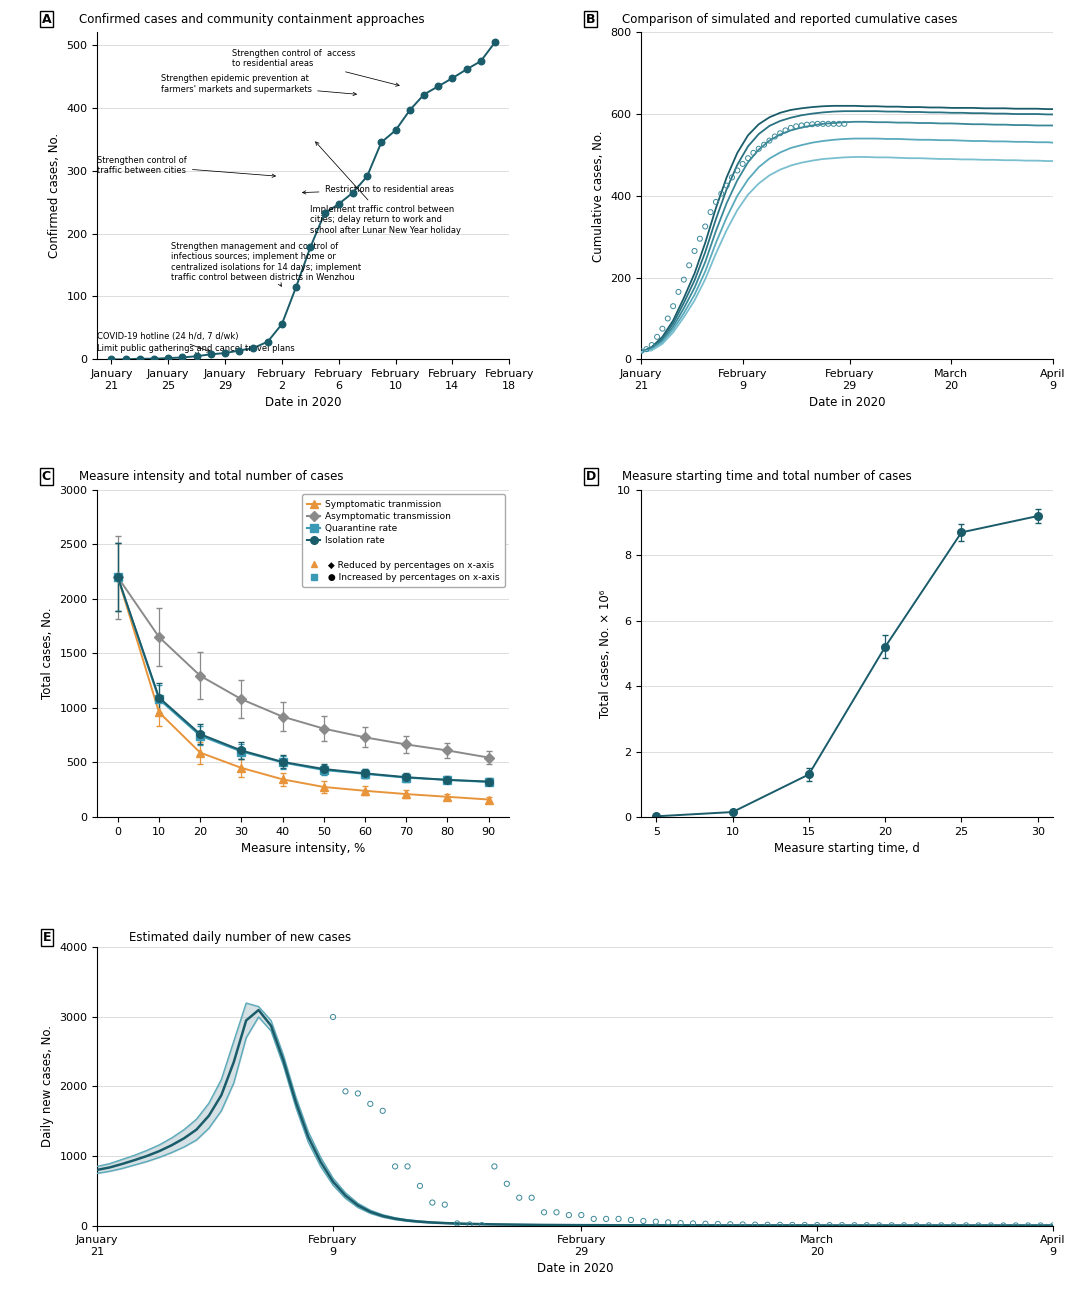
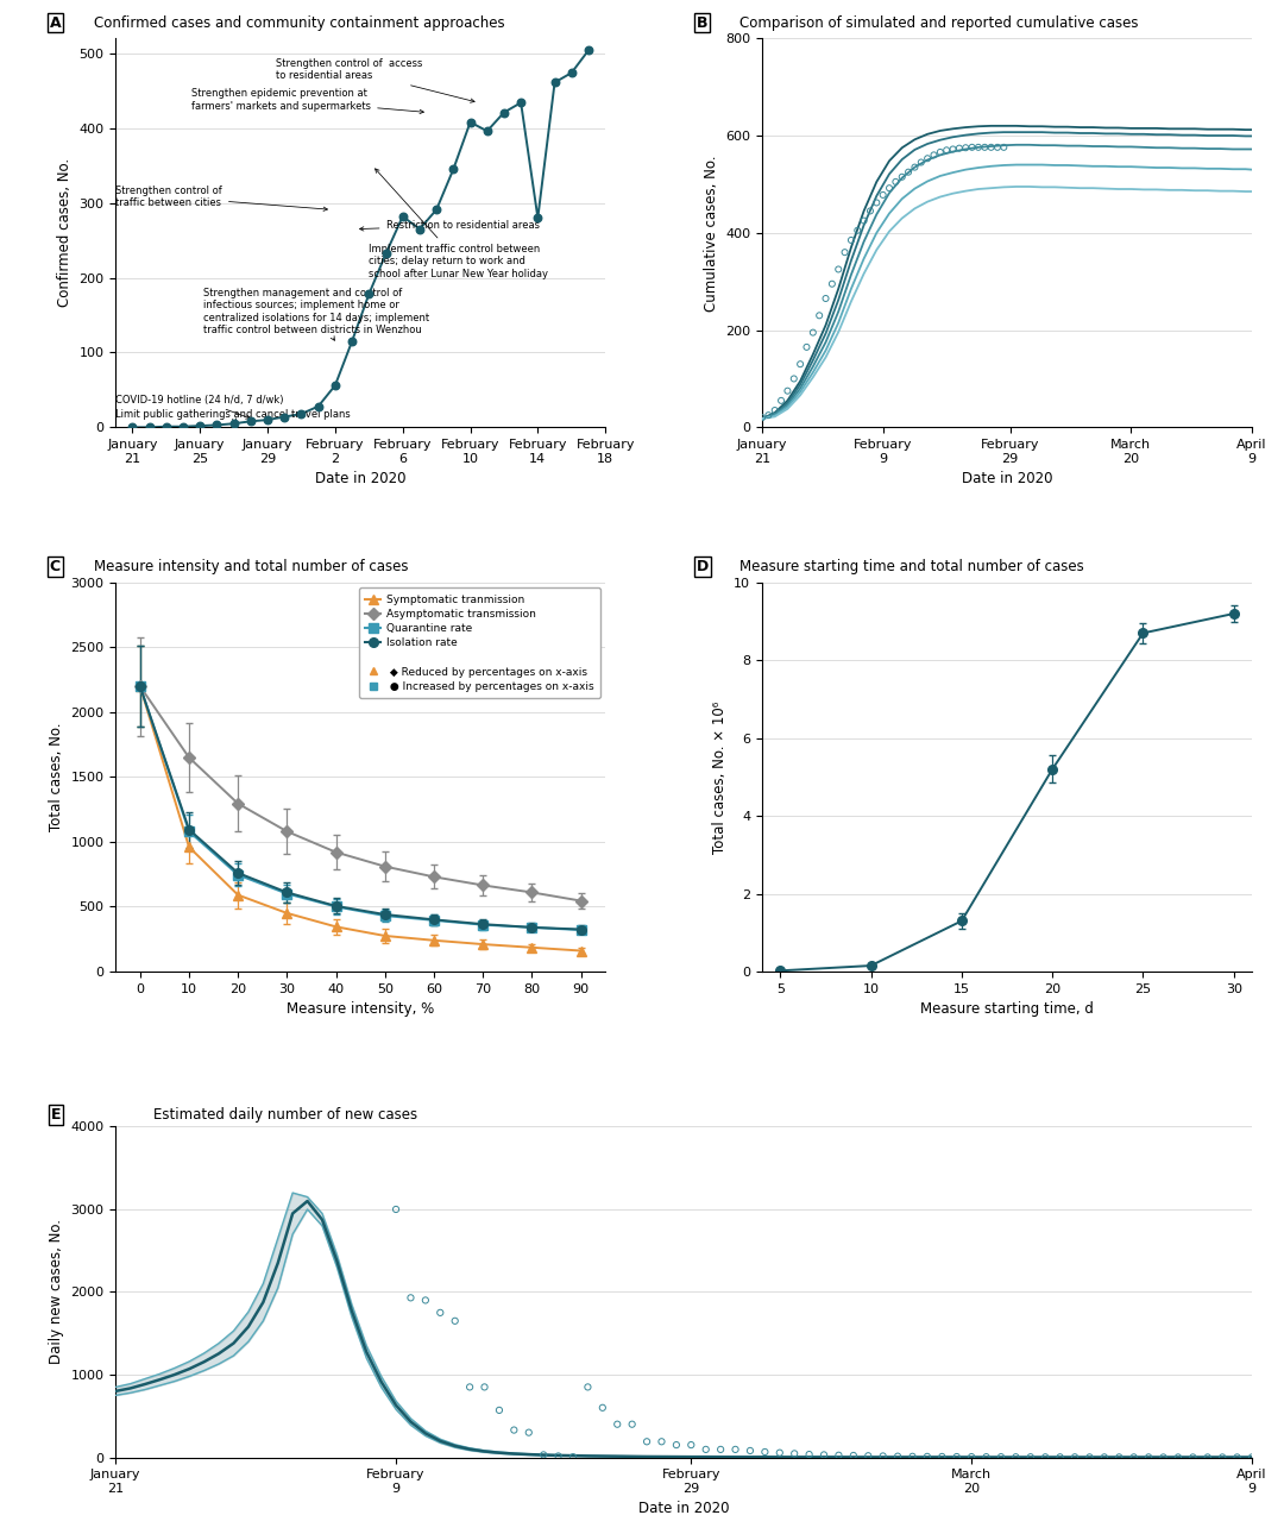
February 6: 247 -> 282
February 10: 364 -> 408
February 14: 447 -> 280
